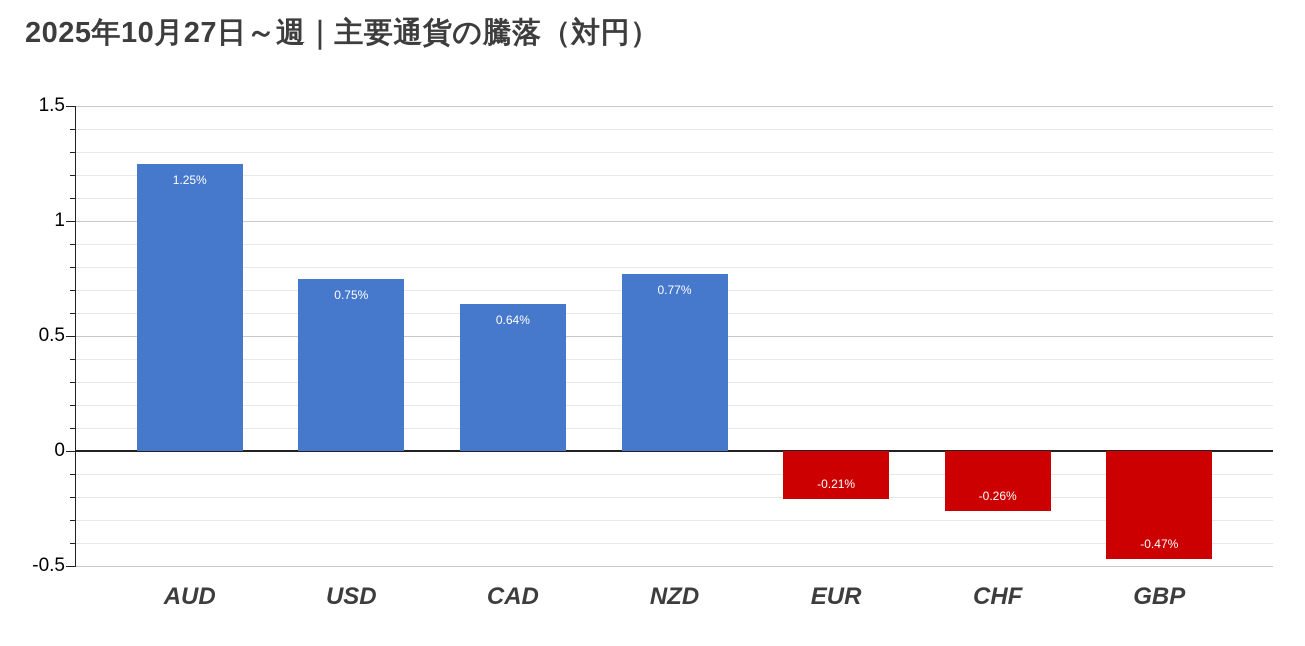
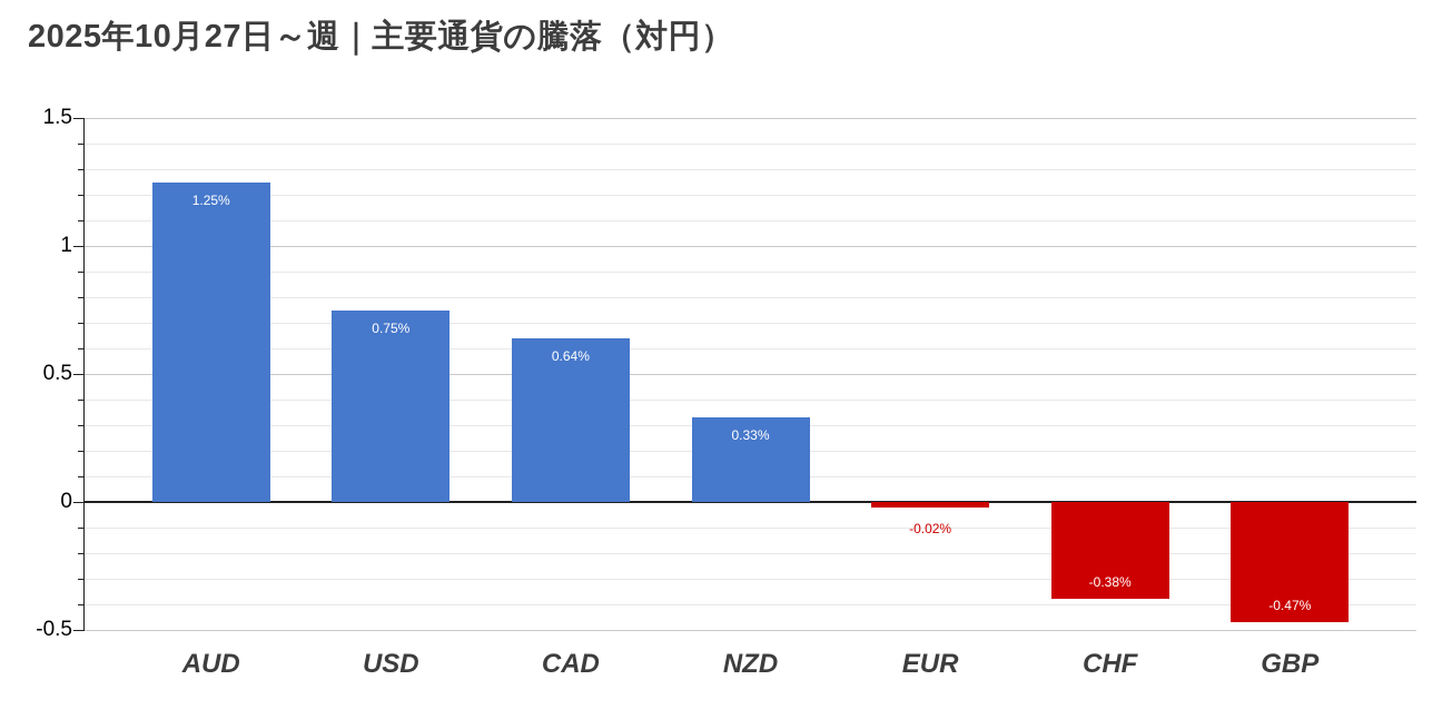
NZD: 0.77% -> 0.33%
EUR: -0.21% -> -0.02%
CHF: -0.26% -> -0.38%
